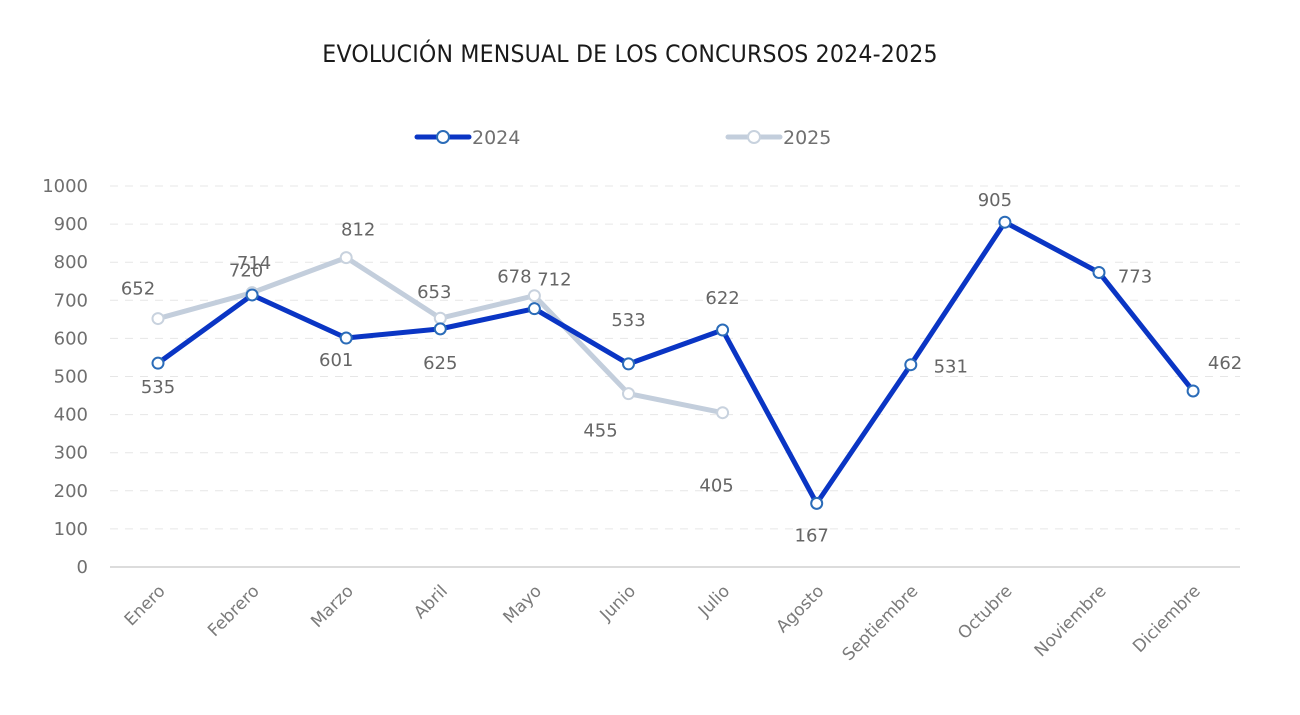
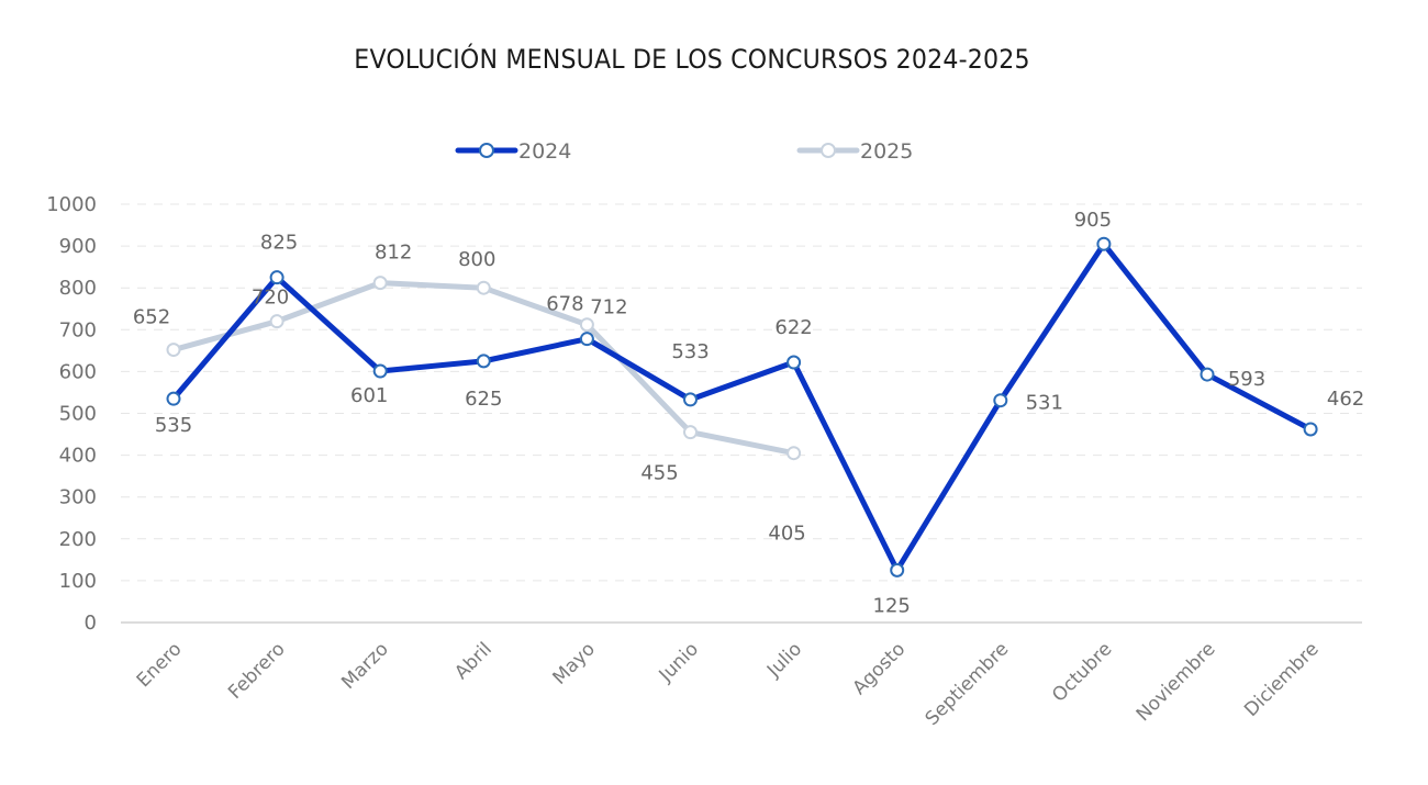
2024/Febrero: 714 -> 825
2025/Abril: 653 -> 800
2024/Agosto: 167 -> 125
2024/Noviembre: 773 -> 593
